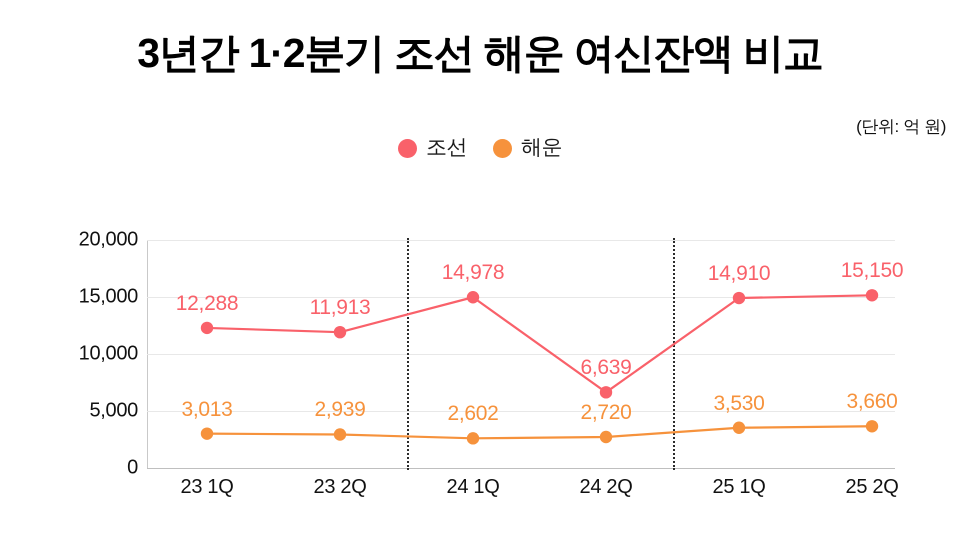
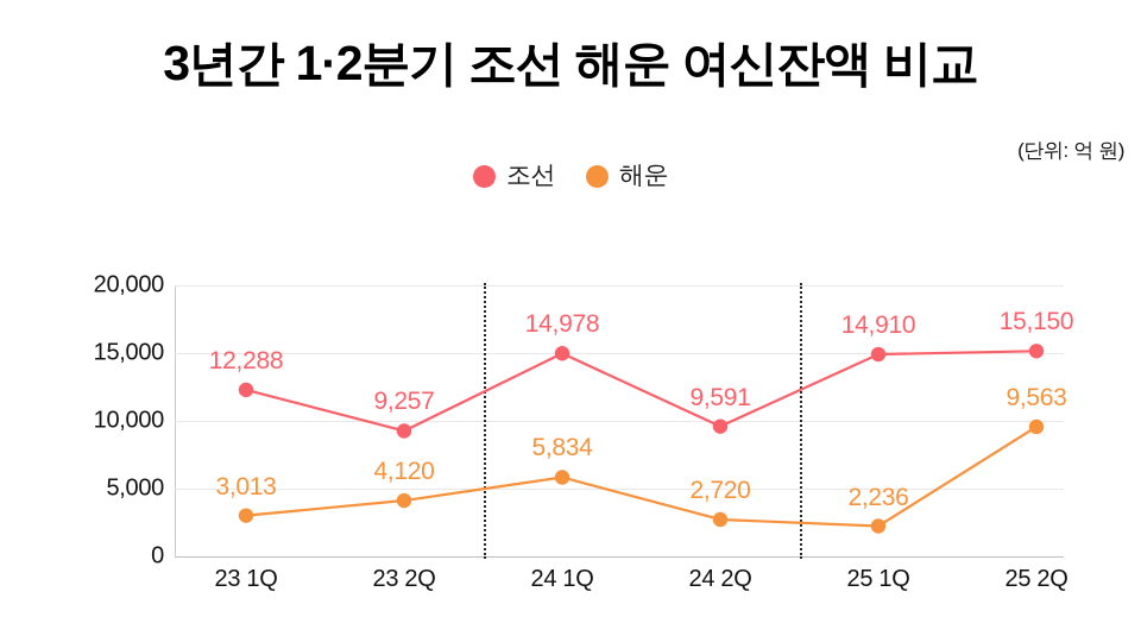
조선/23 2Q: 11,913 -> 9,257
해운/23 2Q: 2,939 -> 4,120
해운/24 1Q: 2,602 -> 5,834
조선/24 2Q: 6,639 -> 9,591
해운/25 1Q: 3,530 -> 2,236
해운/25 2Q: 3,660 -> 9,563
